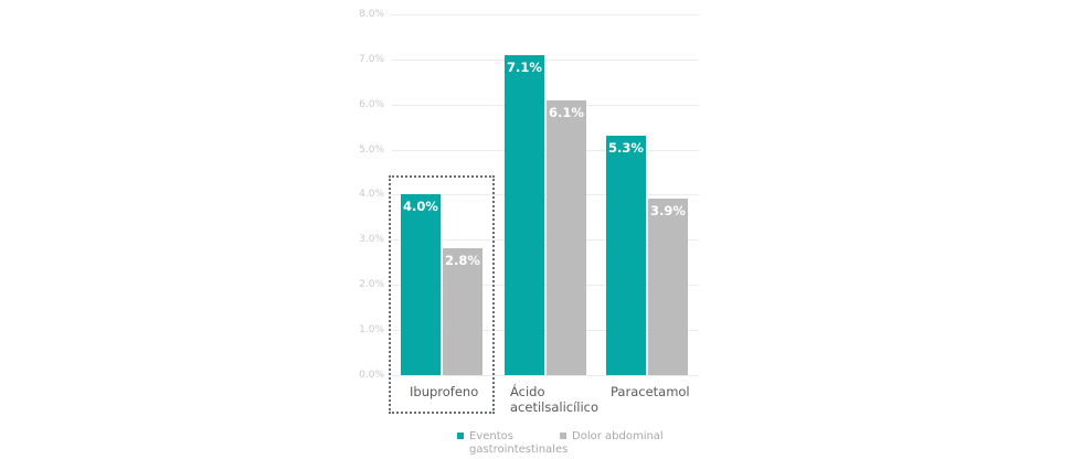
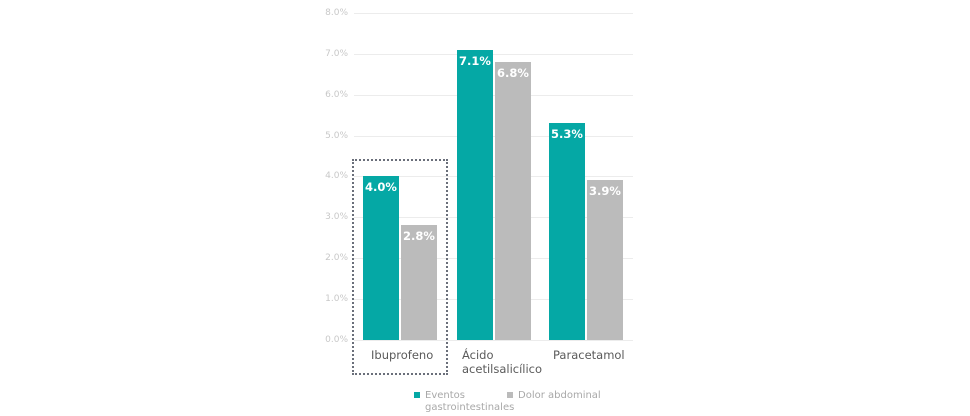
Dolor abdominal/Ácido acetilsalicílico: 6.1% -> 6.8%
